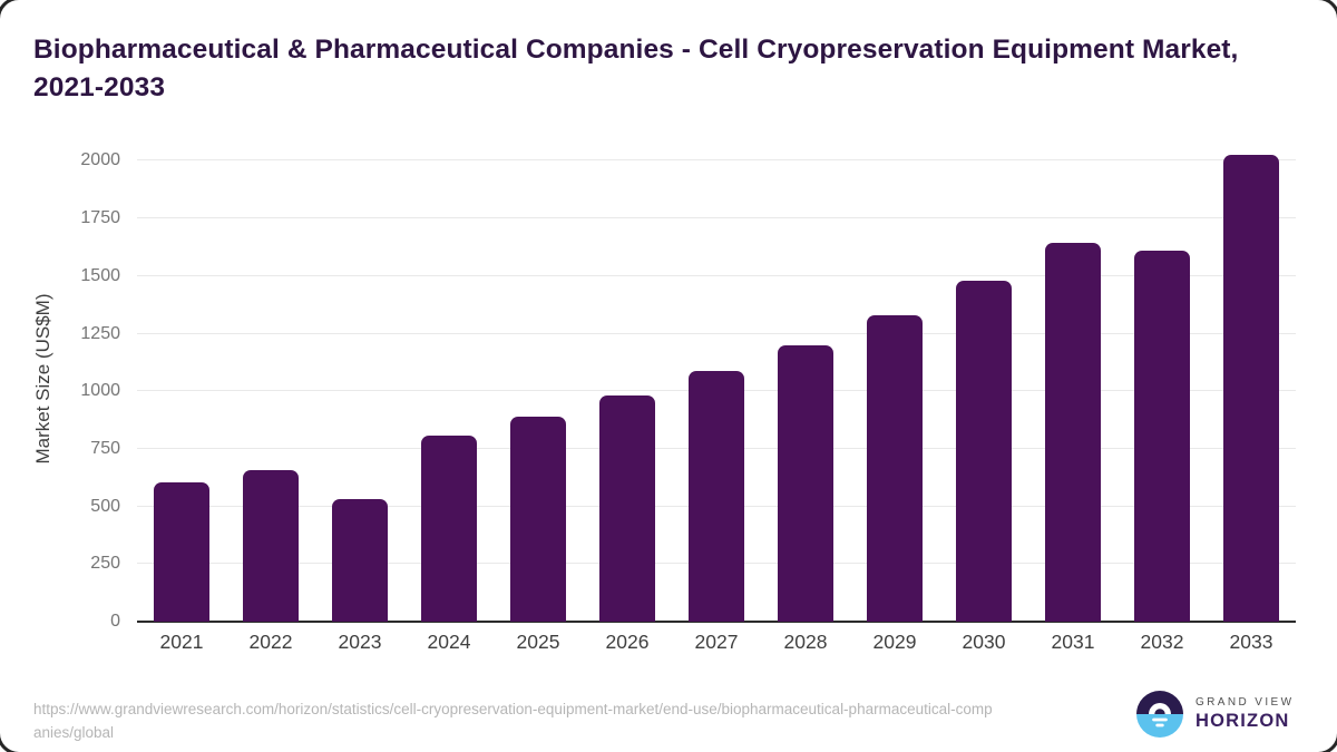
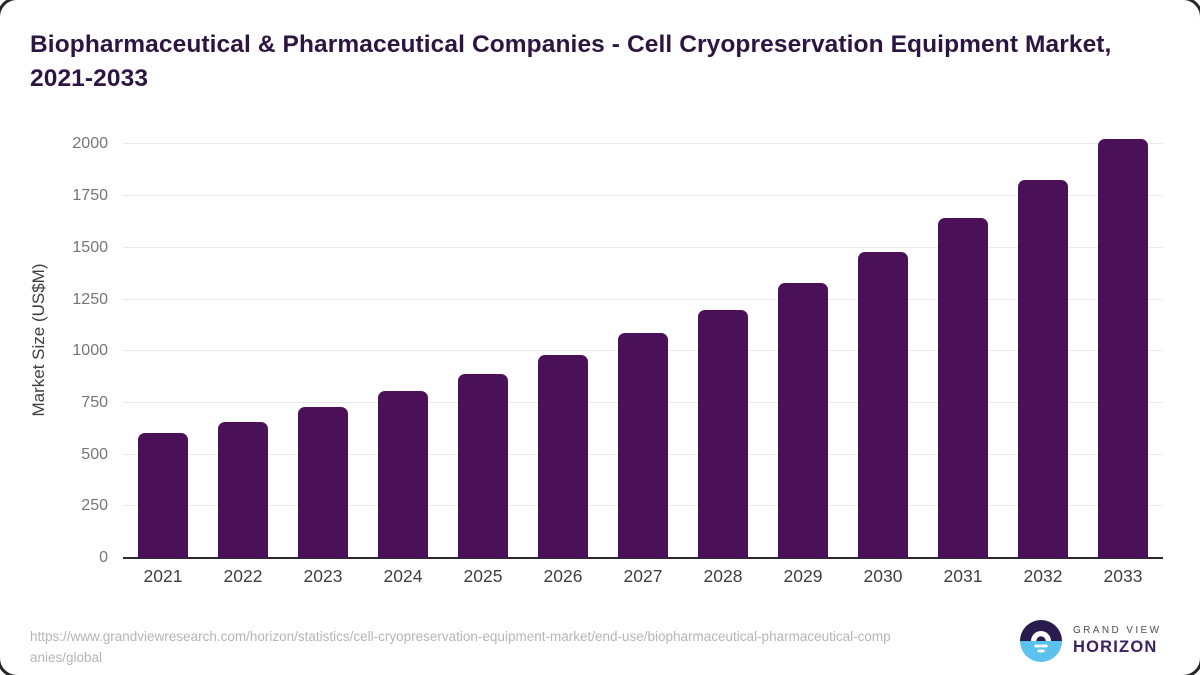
2023: 530 -> 730
2032: 1610 -> 1830
